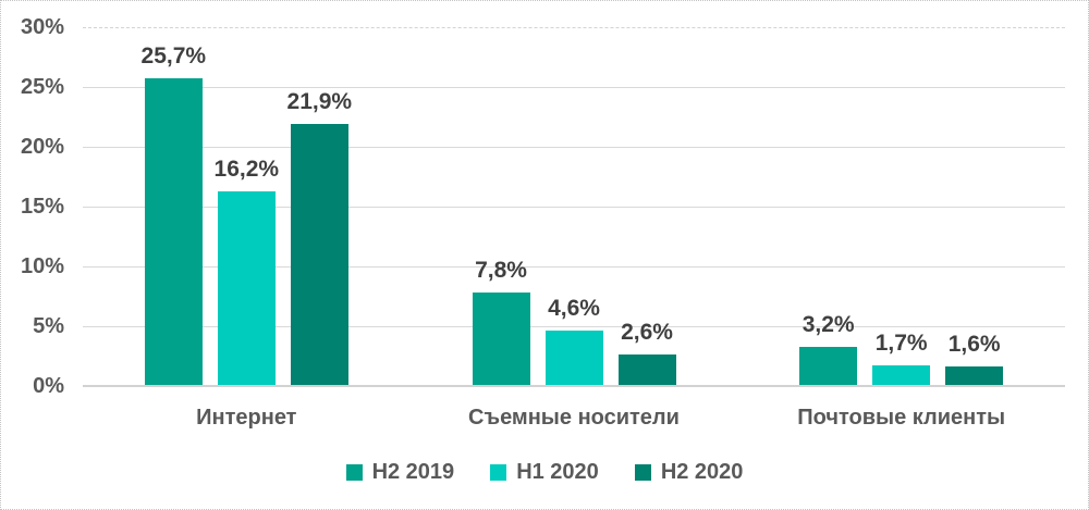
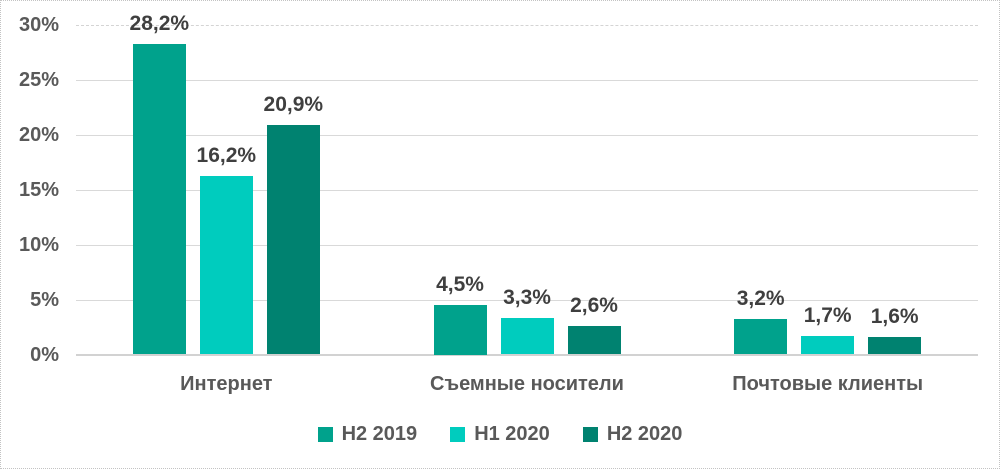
H2 2019/Интернет: 25,7% -> 28,2%
H2 2020/Интернет: 21,9% -> 20,9%
H2 2019/Съемные носители: 7,8% -> 4,5%
H1 2020/Съемные носители: 4,6% -> 3,3%
